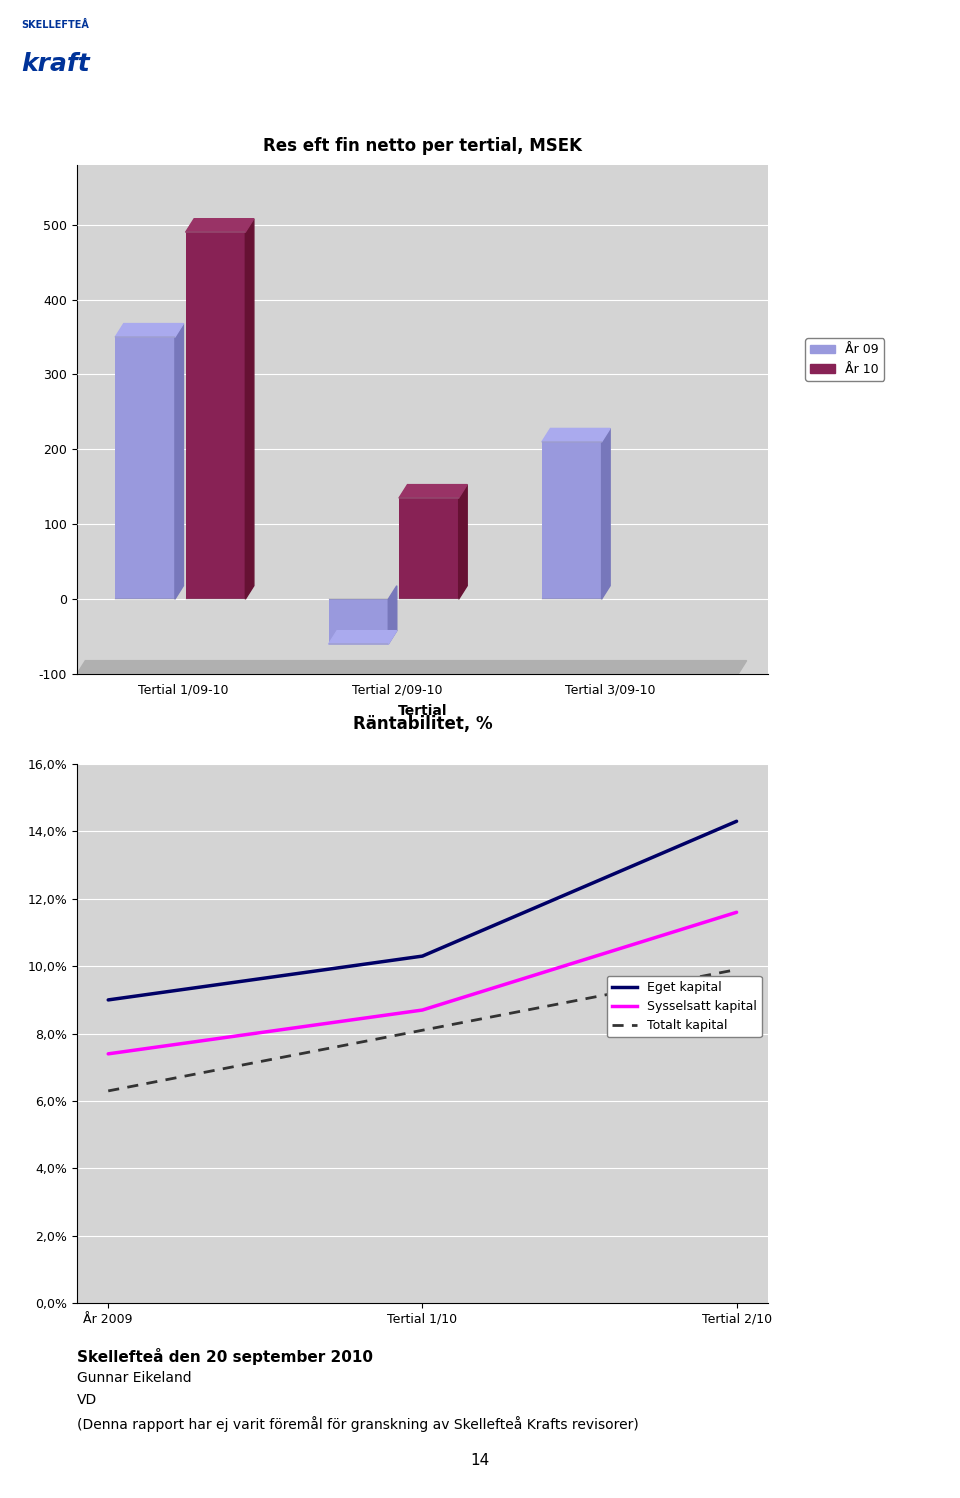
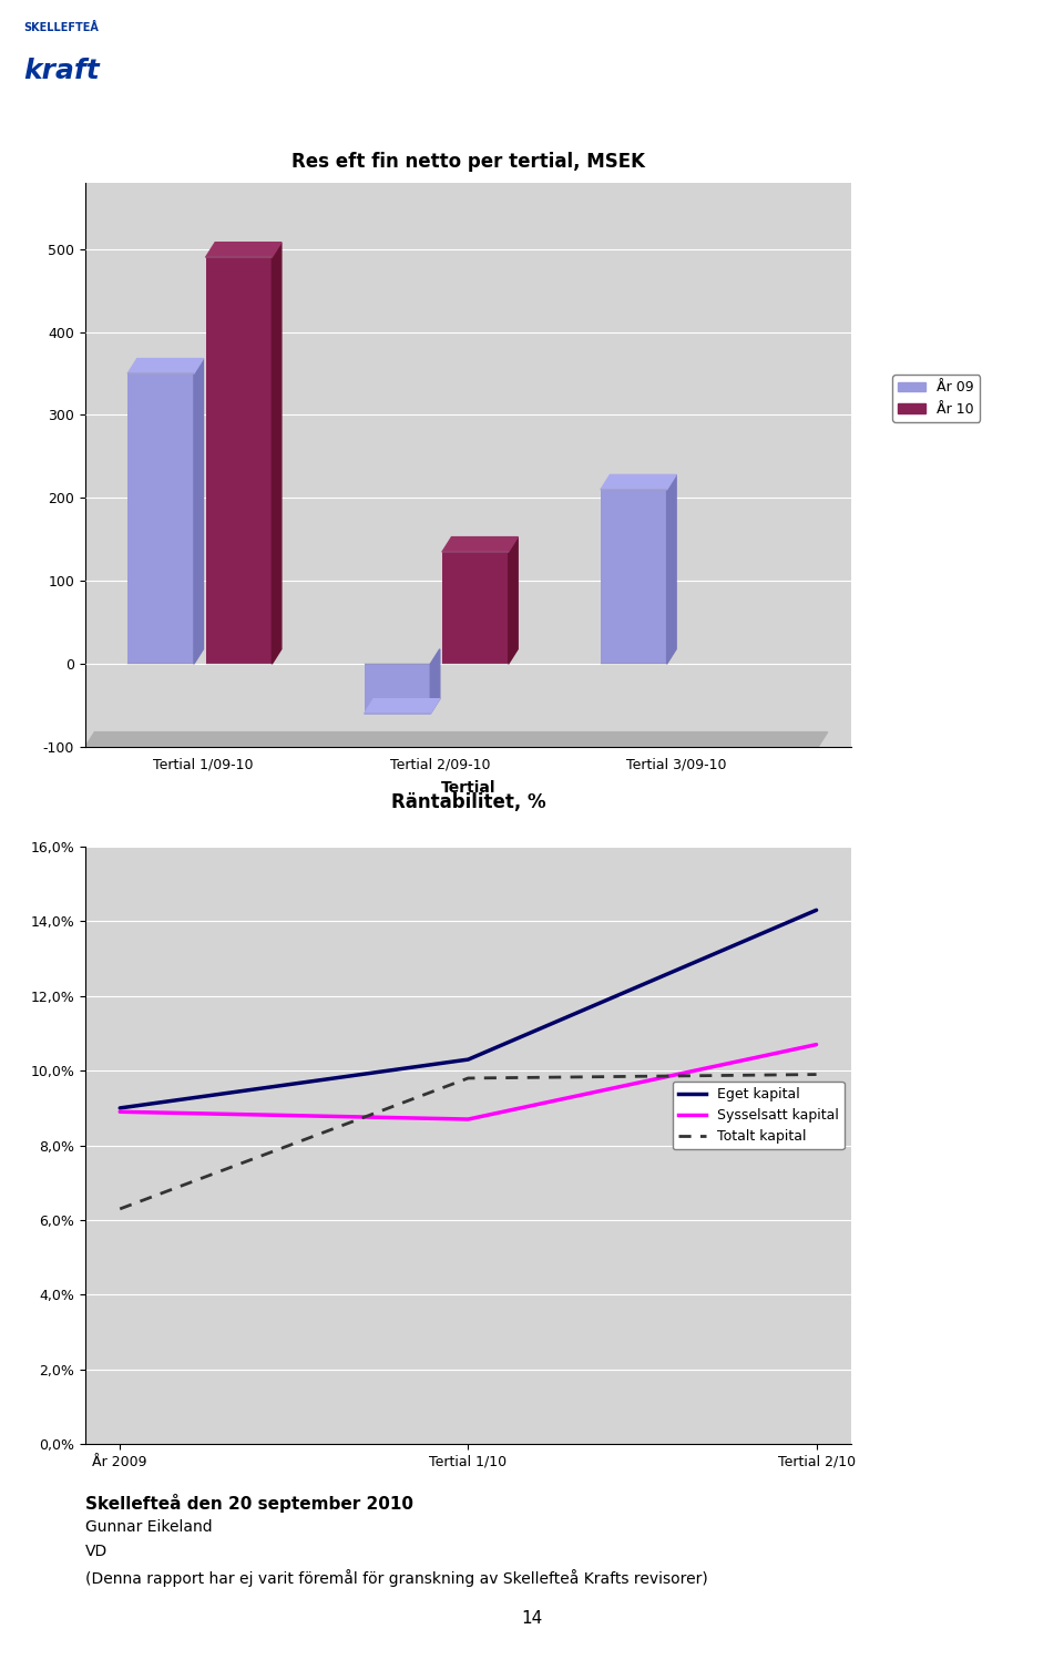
Sysselsatt kapital/År 2009: 7,4% -> 8,9%
Totalt kapital/Tertial 1/10: 8,1% -> 9,8%
Sysselsatt kapital/Tertial 2/10: 11,6% -> 10,7%
